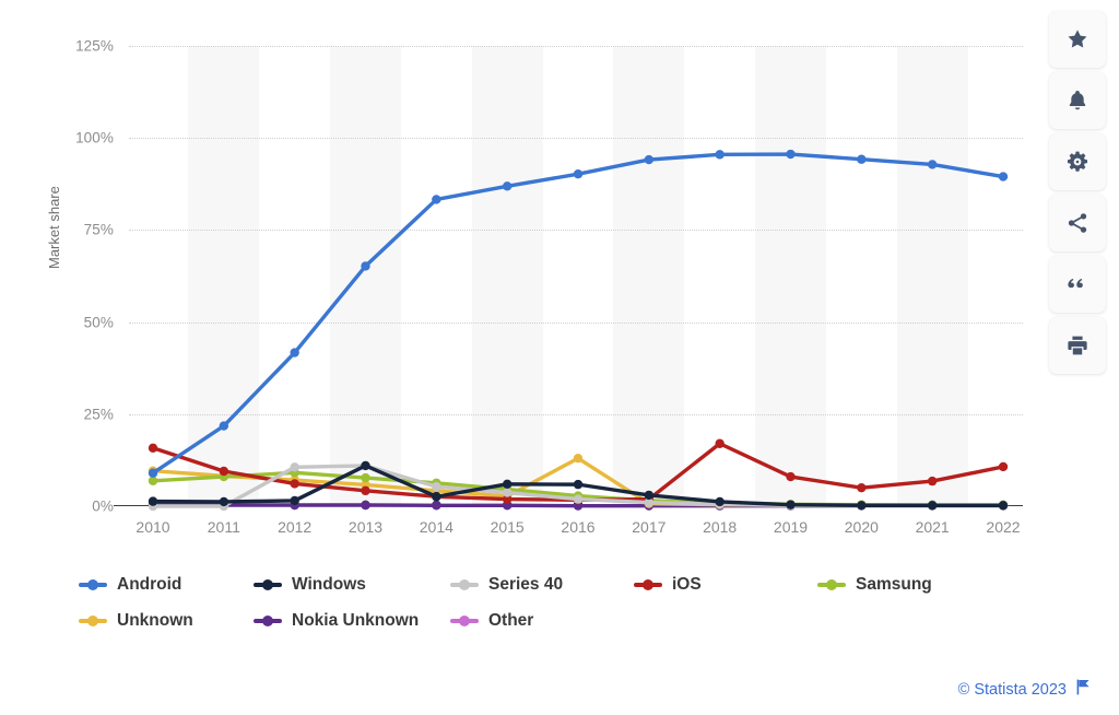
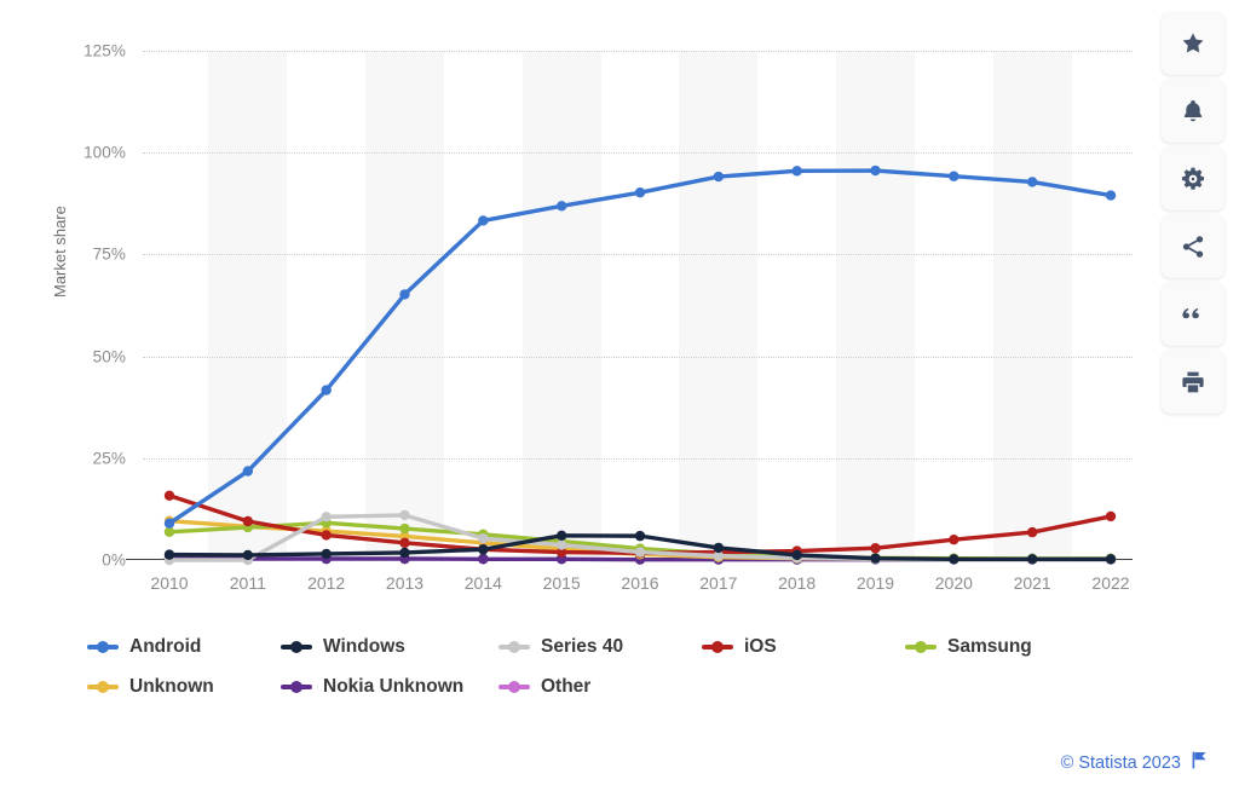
Windows/2013: 11% -> 2%
Unknown/2016: 13% -> 1%
iOS/2018: 17% -> 2%
iOS/2019: 8% -> 3%
